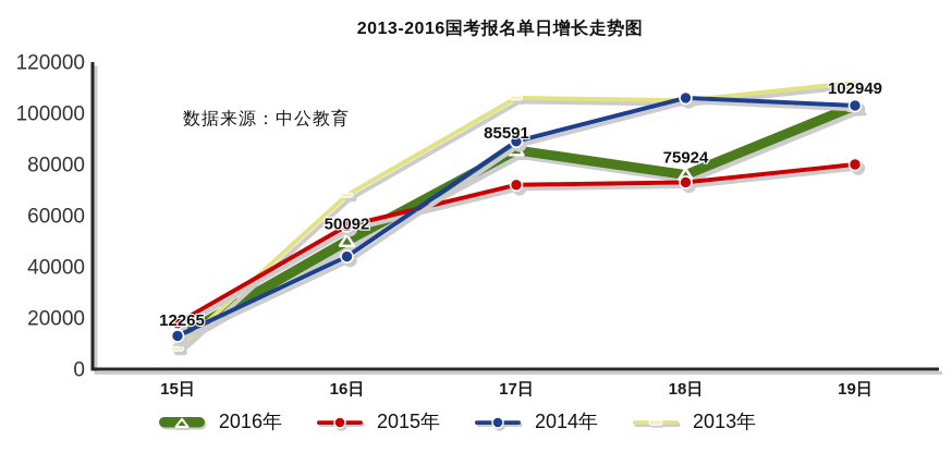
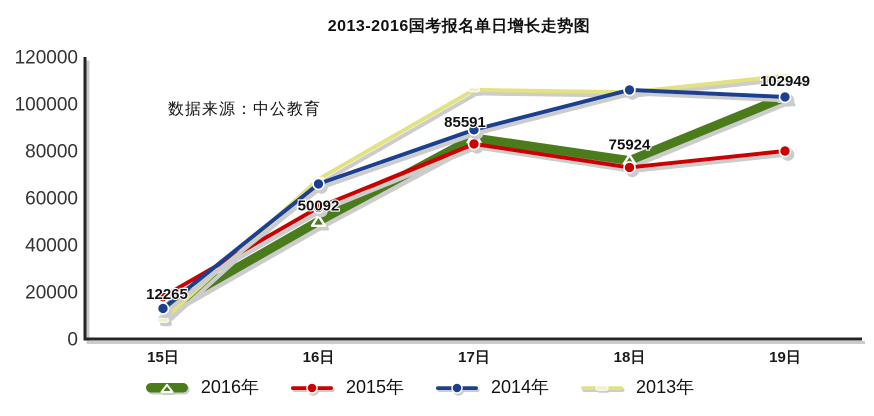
2014年/16日: 44000 -> 66000
2015年/17日: 72000 -> 83000
